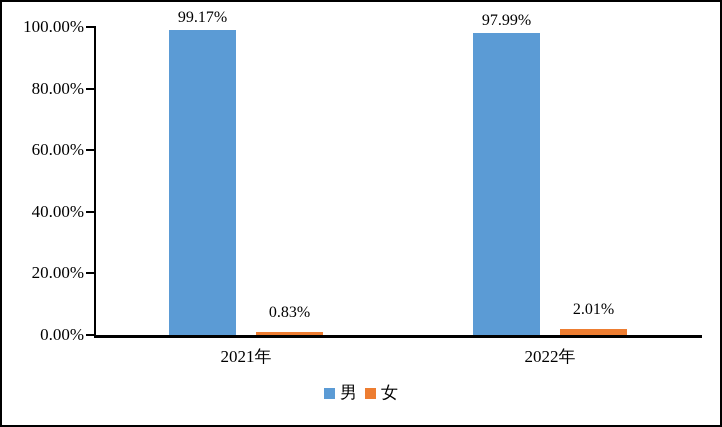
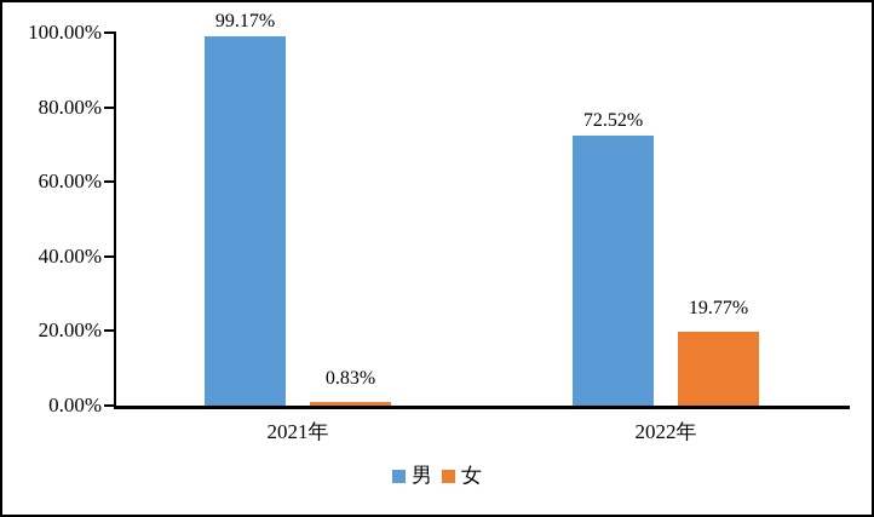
男/2022年: 97.99% -> 72.52%
女/2022年: 2.01% -> 19.77%
